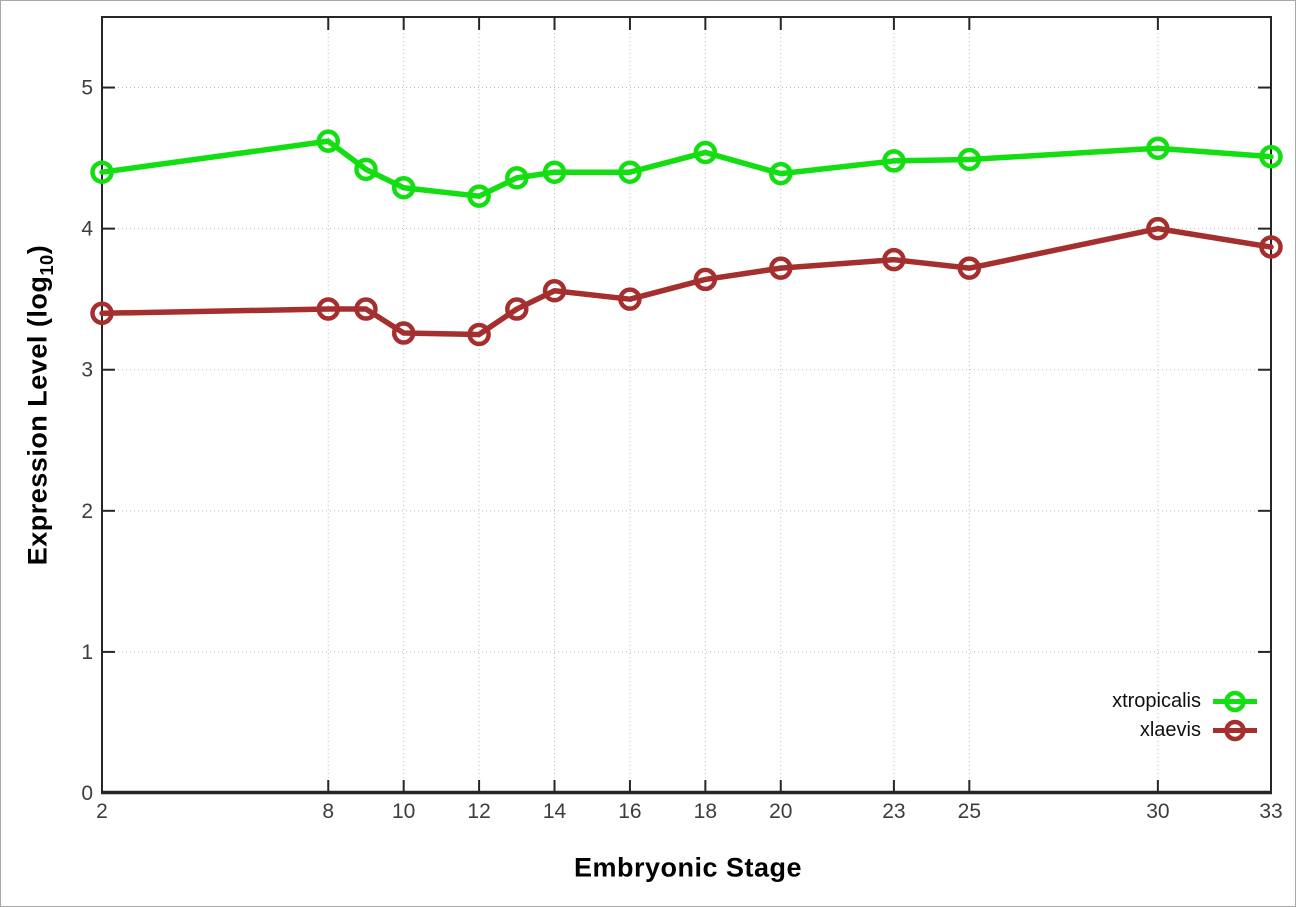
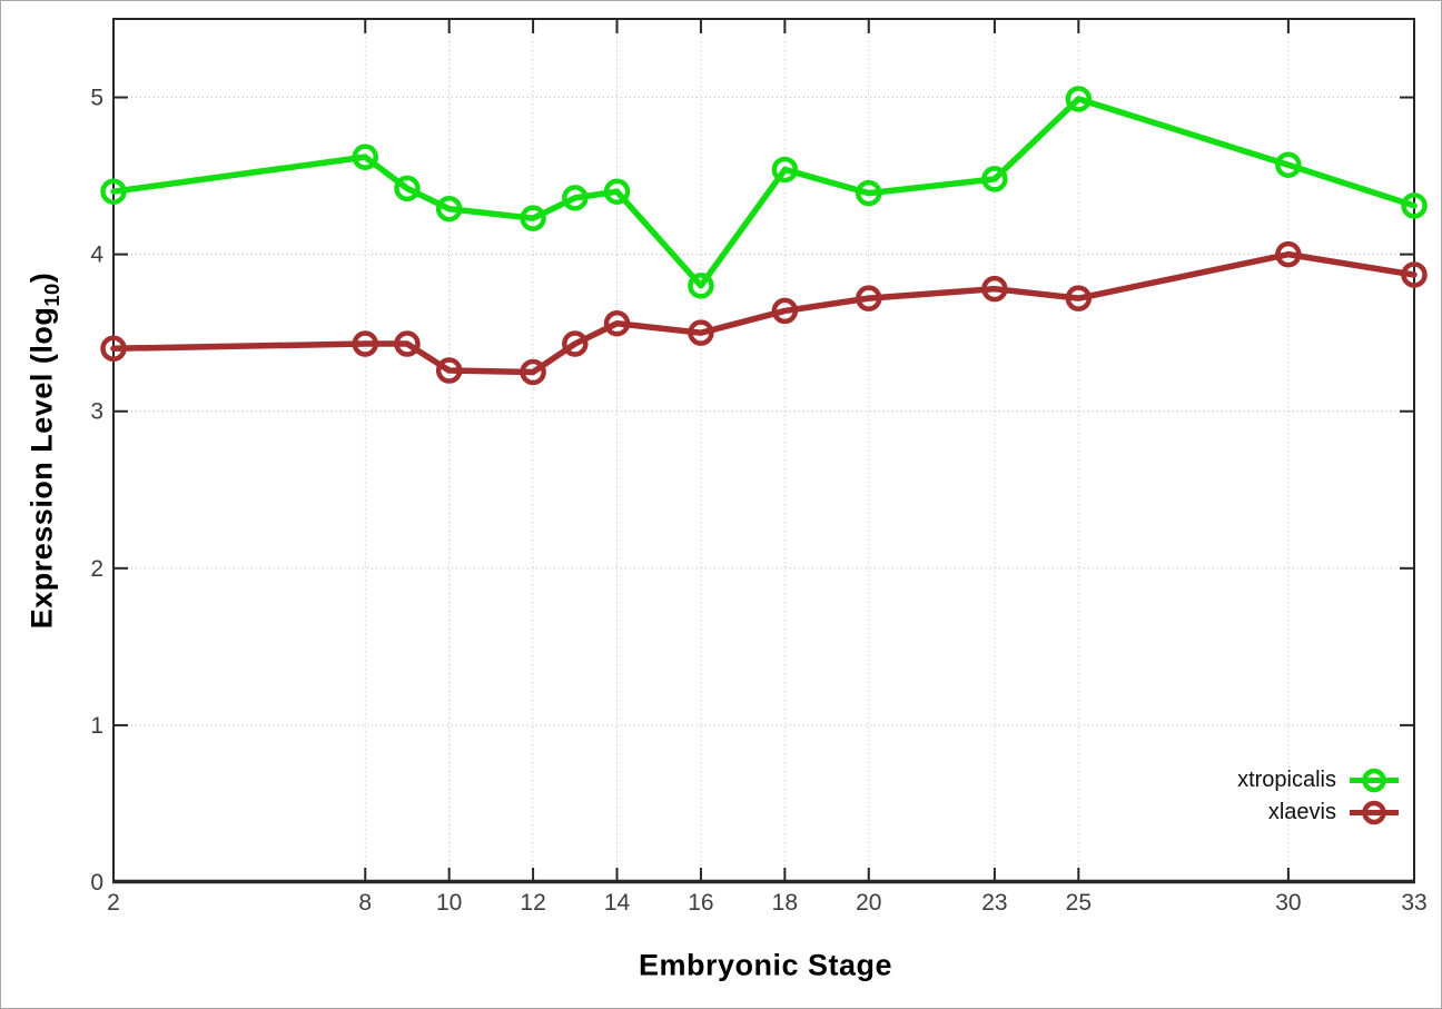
xtropicalis/16: 4.40 -> 3.80
xtropicalis/25: 4.49 -> 4.99
xtropicalis/33: 4.51 -> 4.31
